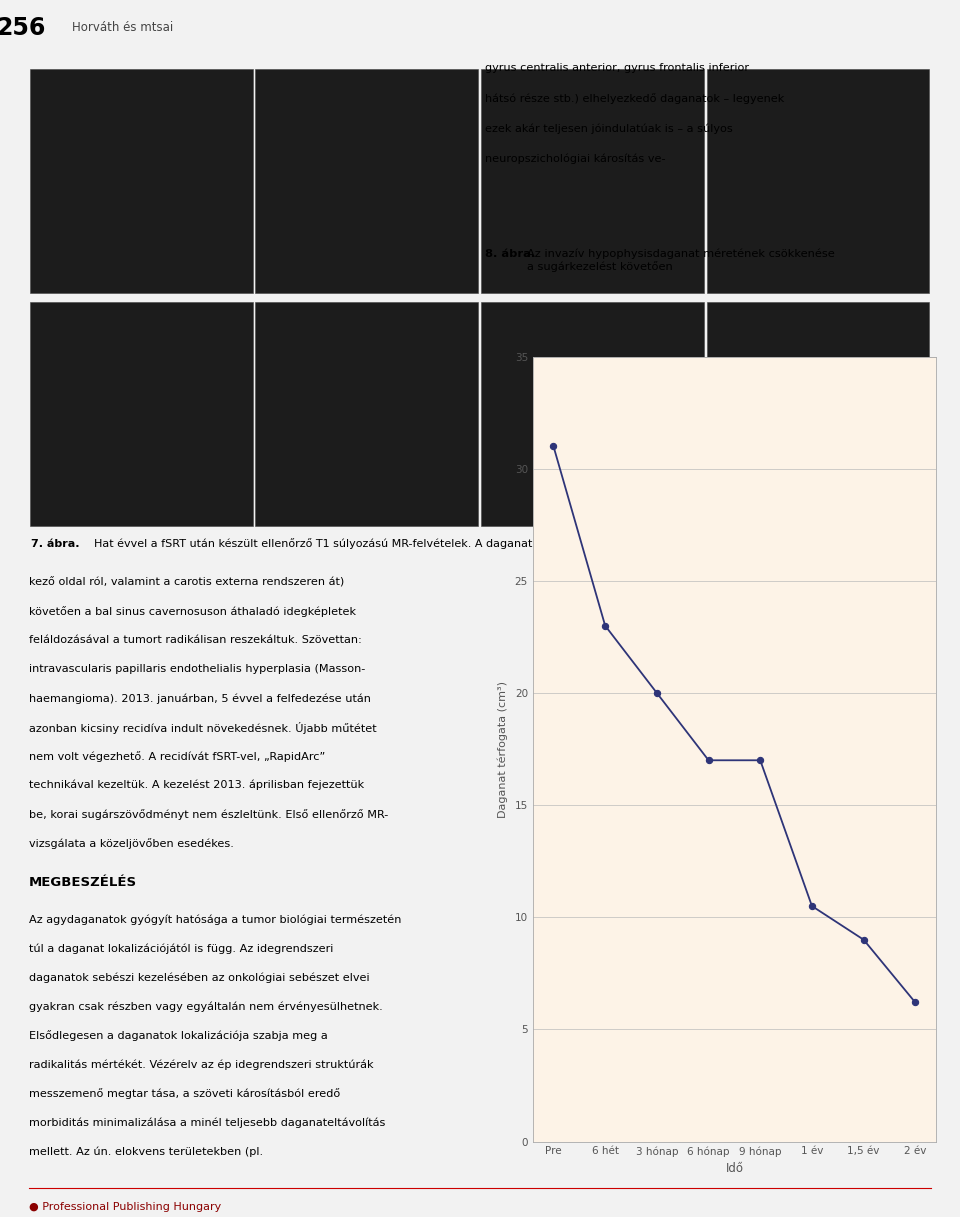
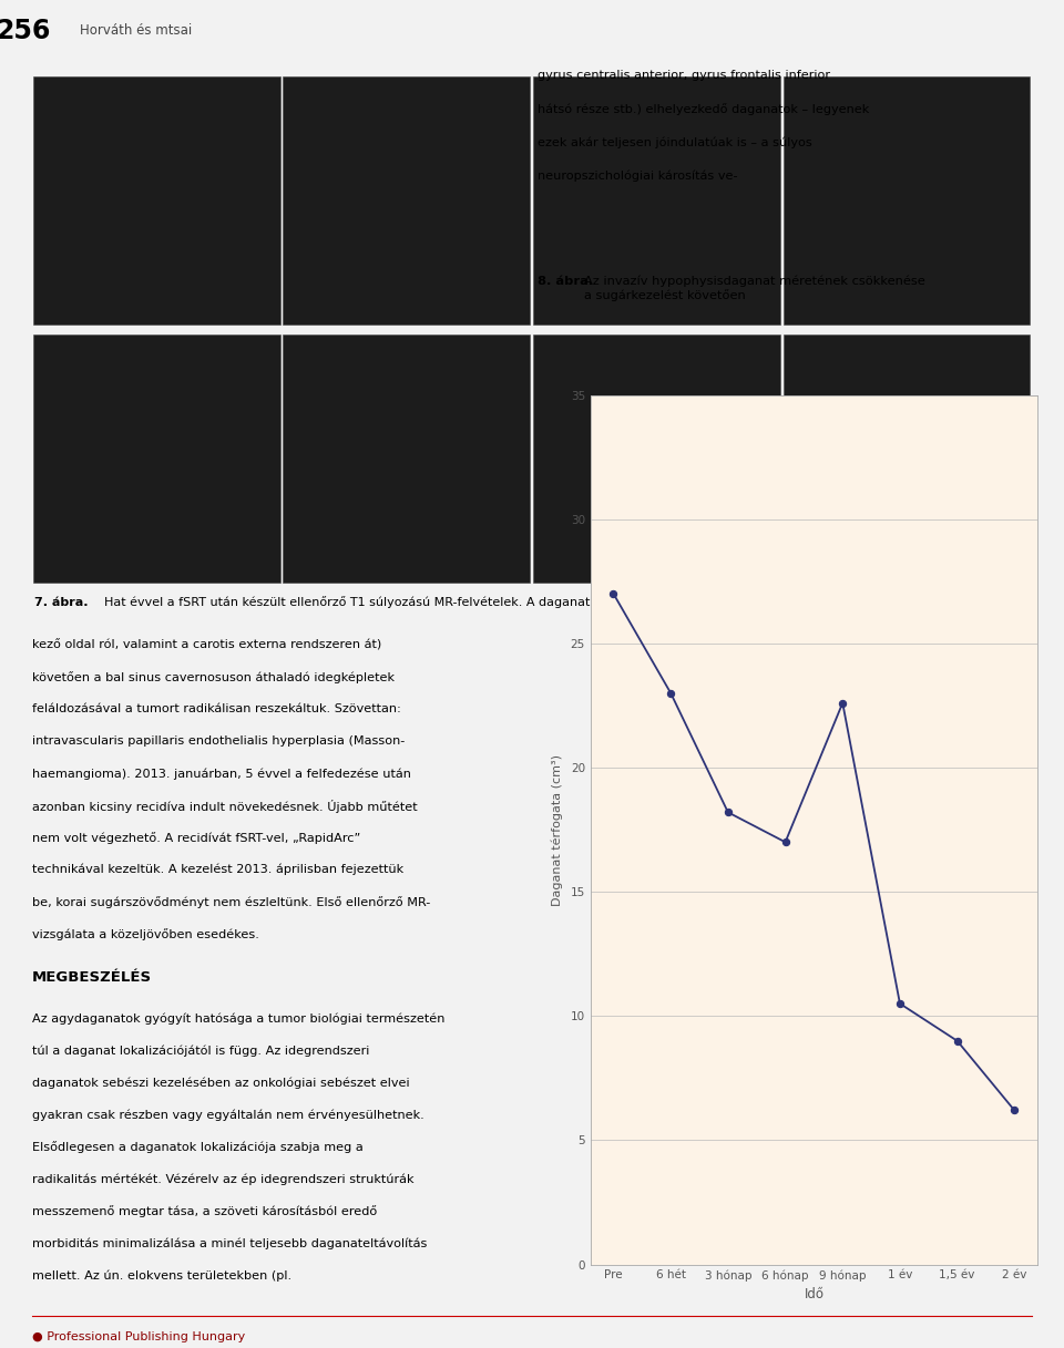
Pre: 31.0 -> 27.0
3 hónap: 20.0 -> 18.2
9 hónap: 17.0 -> 22.6
